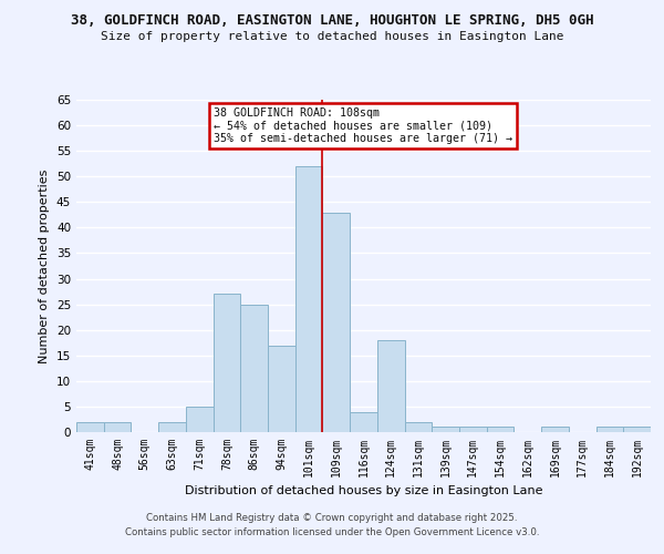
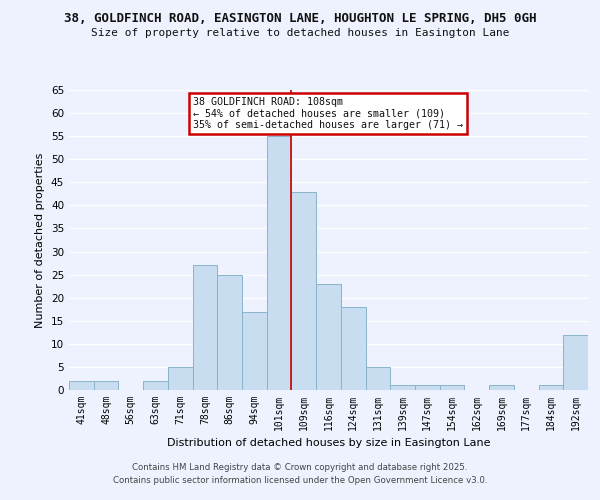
101sqm: 52 -> 55
116sqm: 4 -> 23
131sqm: 2 -> 5
192sqm: 1 -> 12
